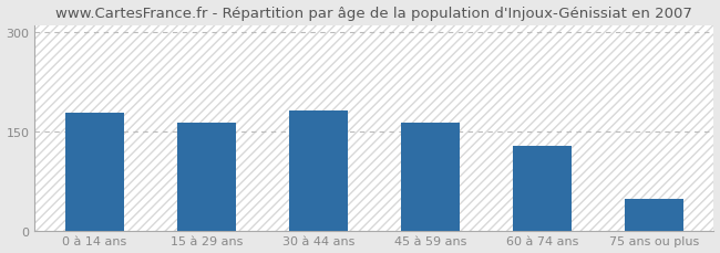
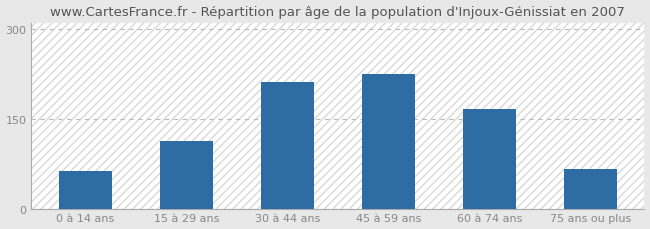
0 à 14 ans: 178 -> 62
15 à 29 ans: 163 -> 112
30 à 44 ans: 181 -> 212
45 à 59 ans: 163 -> 224
60 à 74 ans: 128 -> 166
75 ans ou plus: 48 -> 66
